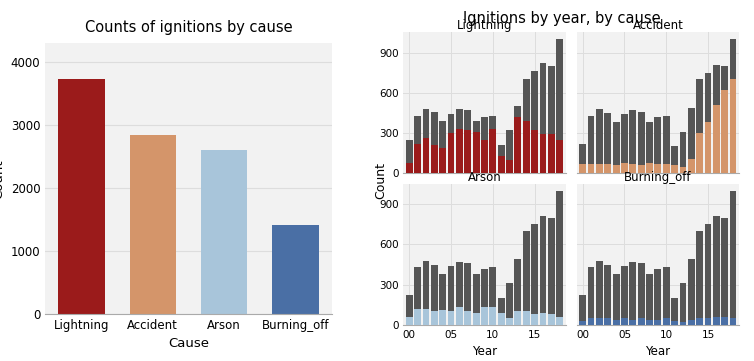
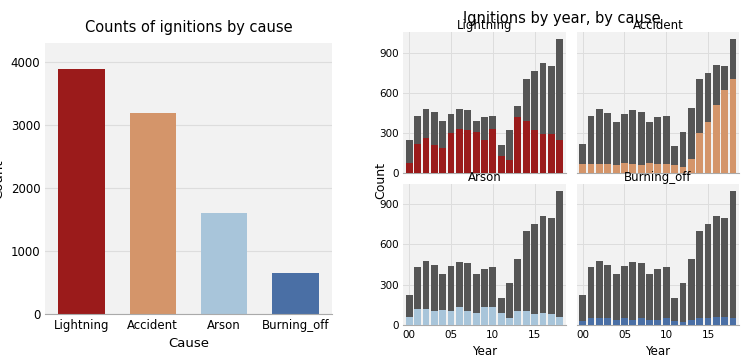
Counts of ignitions by cause/Lightning: 3740 -> 3900
Counts of ignitions by cause/Accident: 2840 -> 3200
Counts of ignitions by cause/Arson: 2600 -> 1600
Counts of ignitions by cause/Burning_off: 1420 -> 650
